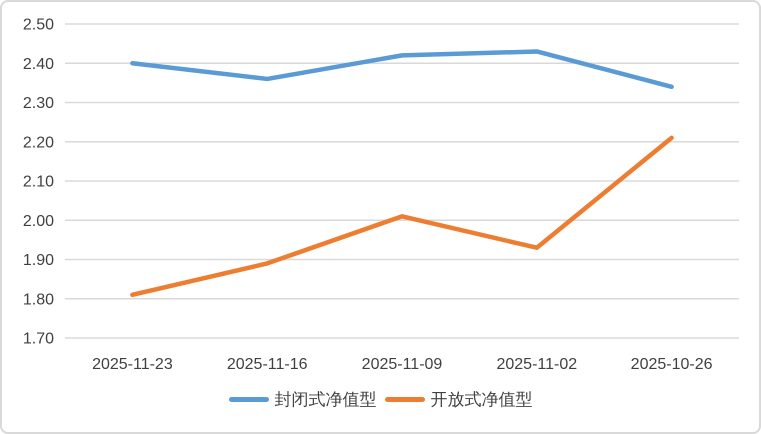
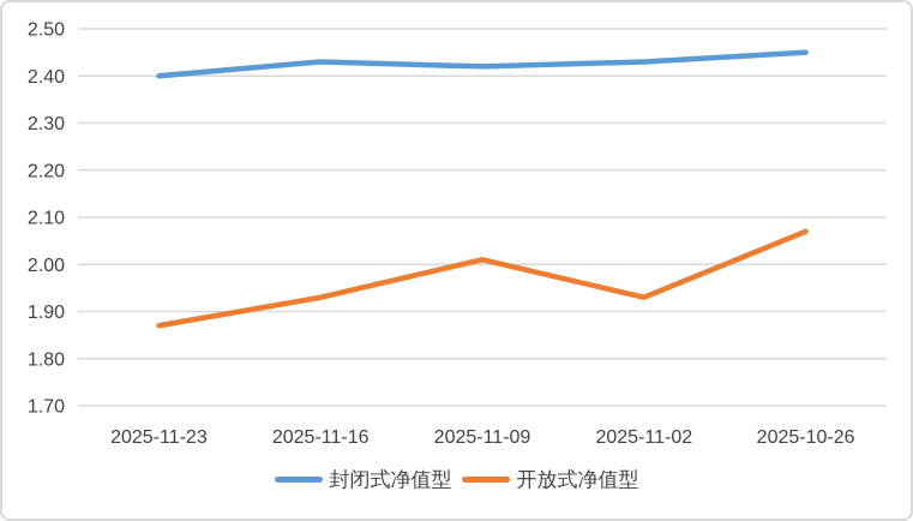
开放式净值型/2025-11-23: 1.81 -> 1.87
封闭式净值型/2025-11-16: 2.36 -> 2.43
开放式净值型/2025-11-16: 1.89 -> 1.93
封闭式净值型/2025-10-26: 2.34 -> 2.45
开放式净值型/2025-10-26: 2.21 -> 2.07
